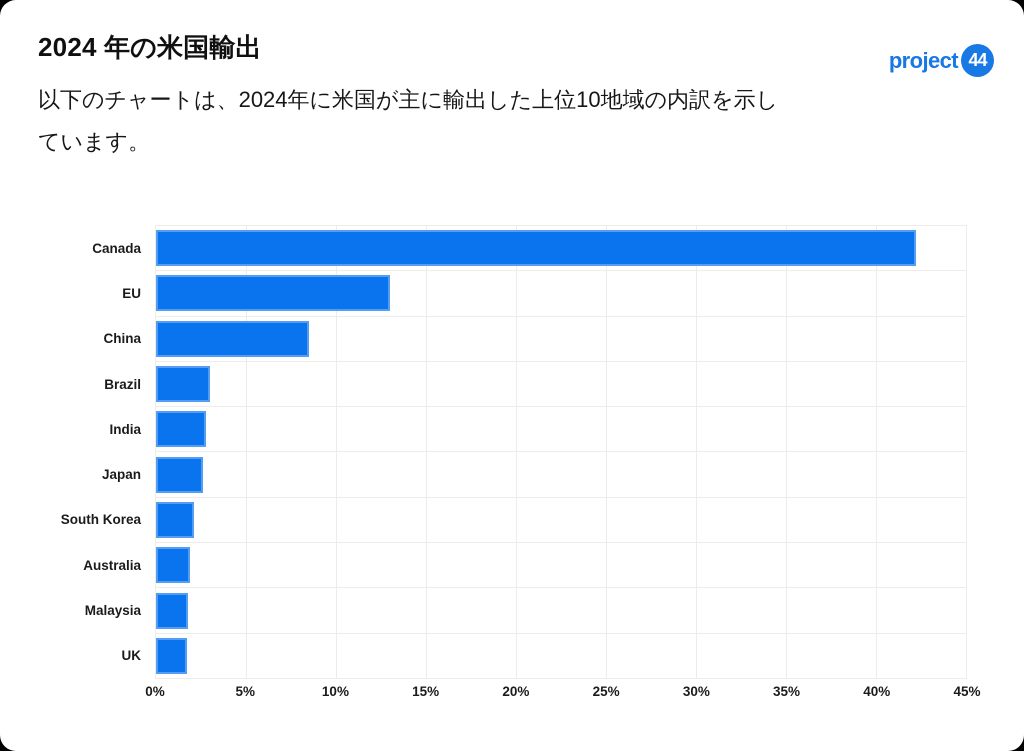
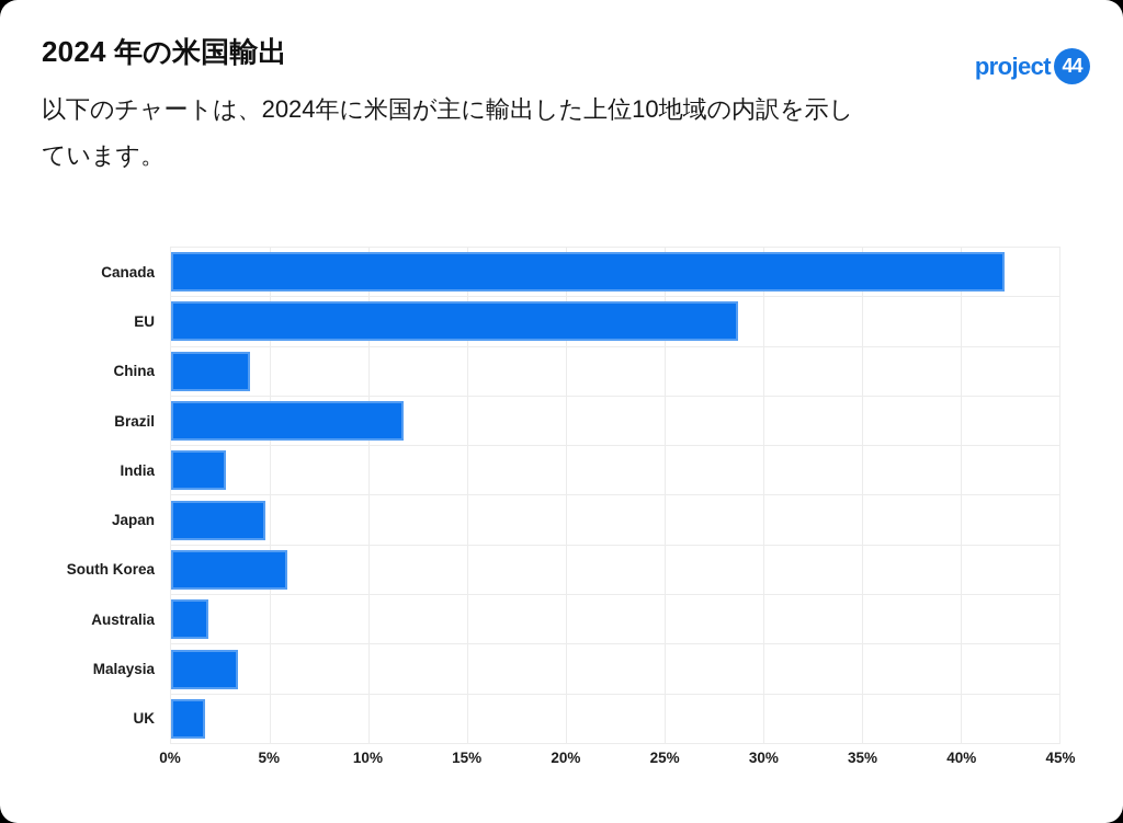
EU: 13.0% -> 28.7%
China: 8.5% -> 4.0%
Brazil: 3.0% -> 11.8%
Japan: 2.6% -> 4.8%
South Korea: 2.1% -> 5.9%
Malaysia: 1.8% -> 3.4%
